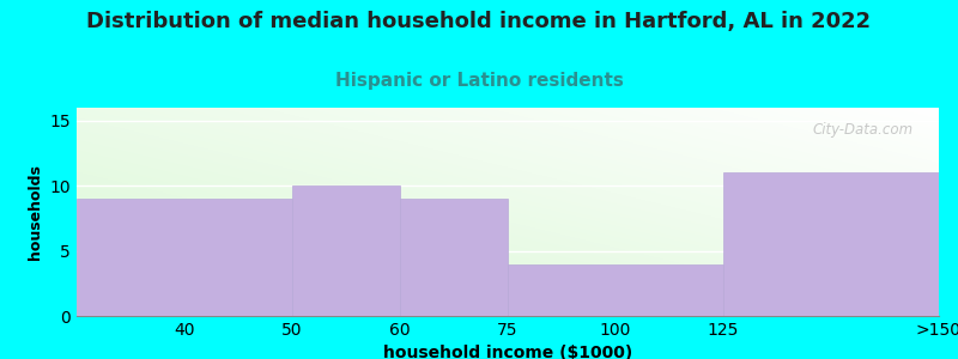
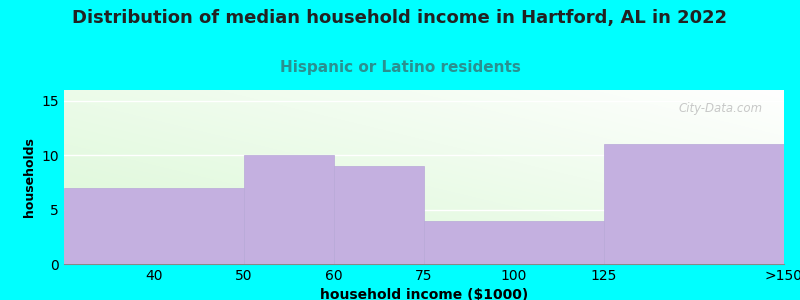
40: 9 -> 7
